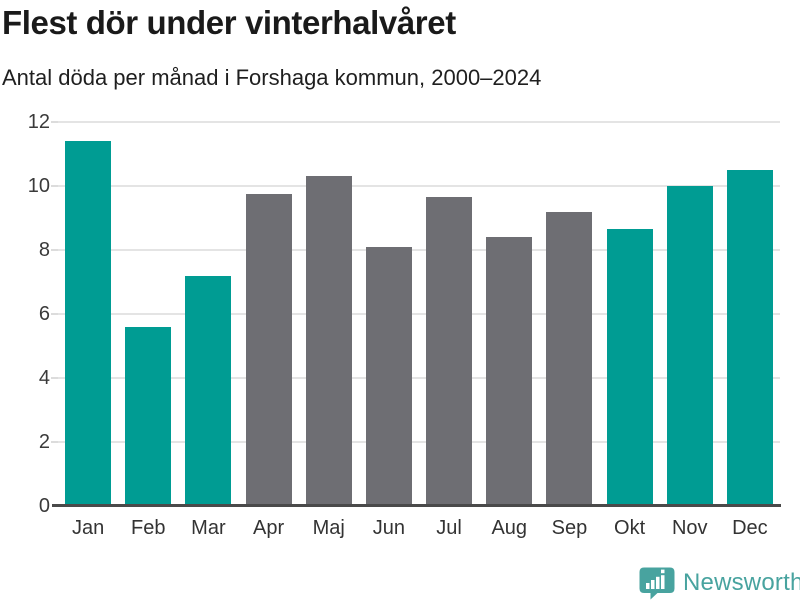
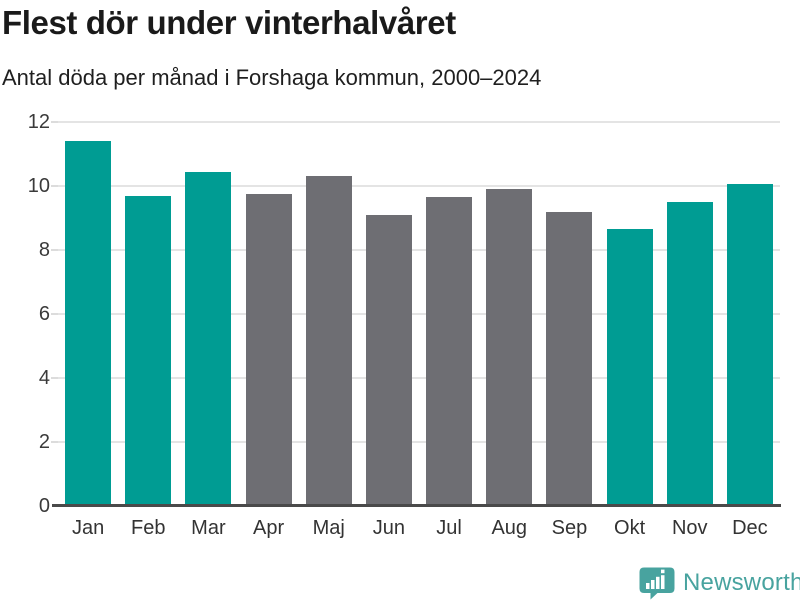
Feb: 5.6 -> 9.7
Mar: 7.2 -> 10.4
Jun: 8.1 -> 9.1
Aug: 8.4 -> 9.9
Nov: 10.0 -> 9.5
Dec: 10.5 -> 10.1
